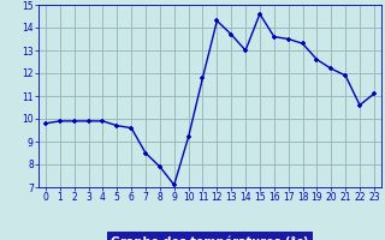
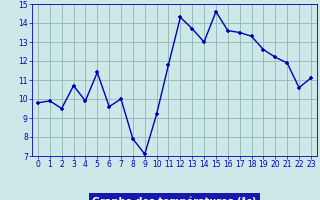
2: 9.9 -> 9.5
3: 9.9 -> 10.7
5: 9.7 -> 11.4
7: 8.5 -> 10.0
